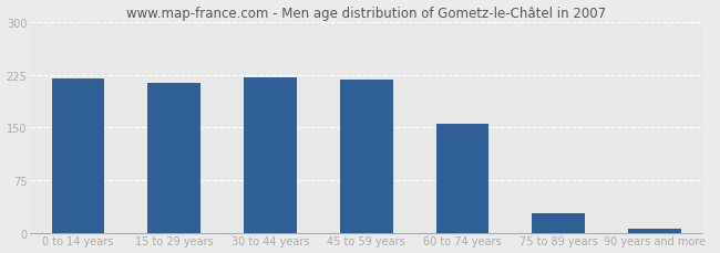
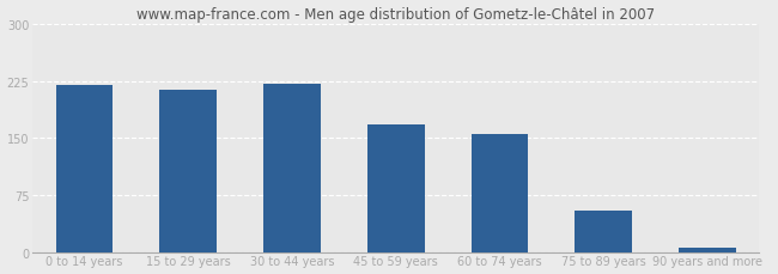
45 to 59 years: 218 -> 168
75 to 89 years: 28 -> 54
